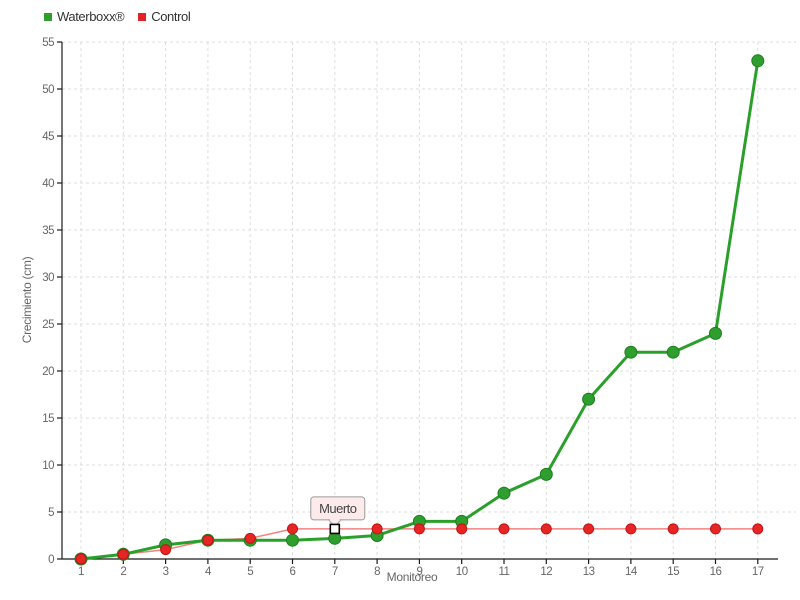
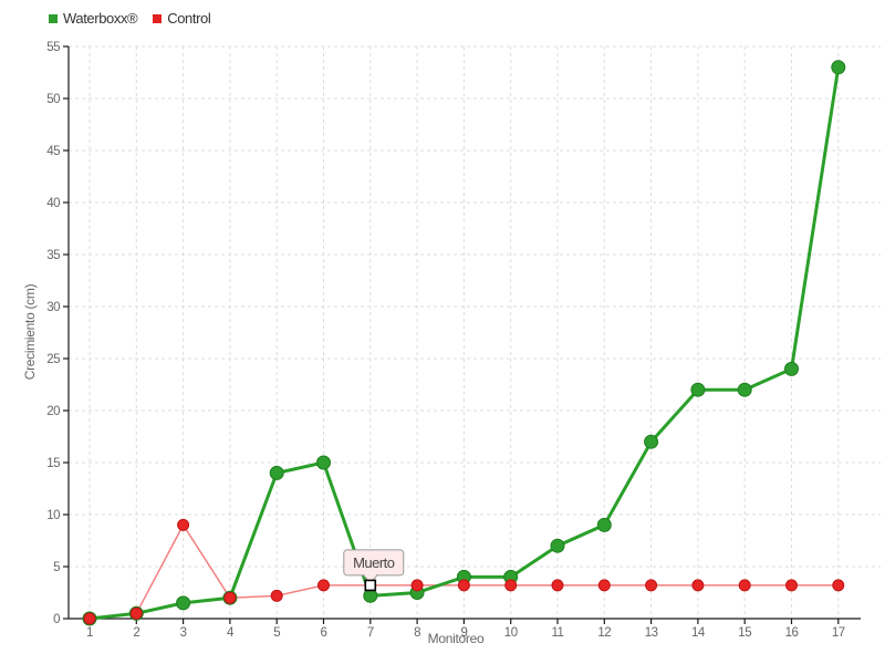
Control/3: 1 -> 9
Waterboxx®/5: 2 -> 14
Waterboxx®/6: 2 -> 15
